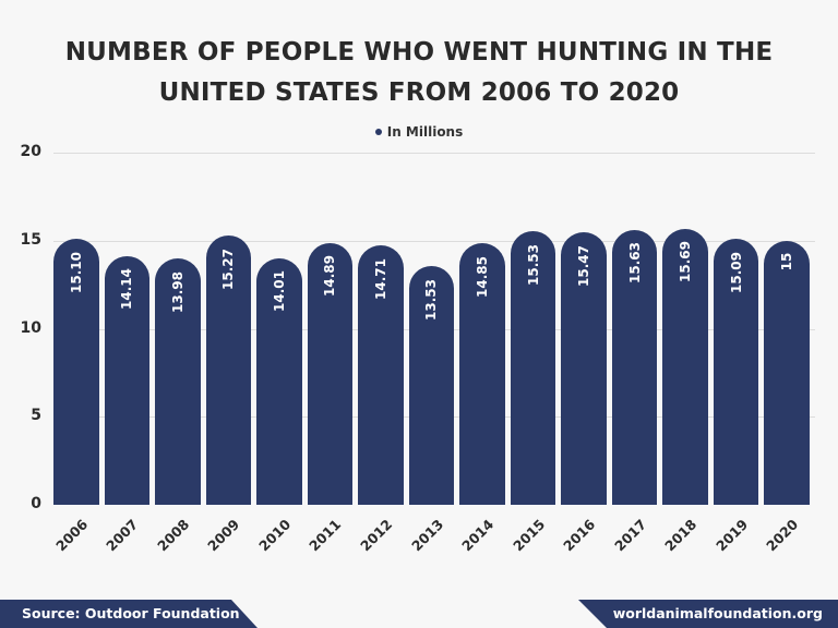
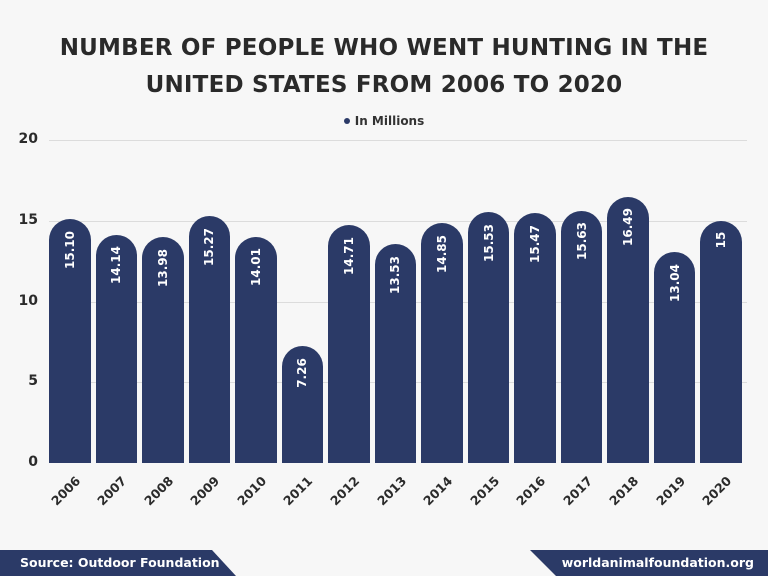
2011: 14.89 -> 7.26
2018: 15.69 -> 16.49
2019: 15.09 -> 13.04
